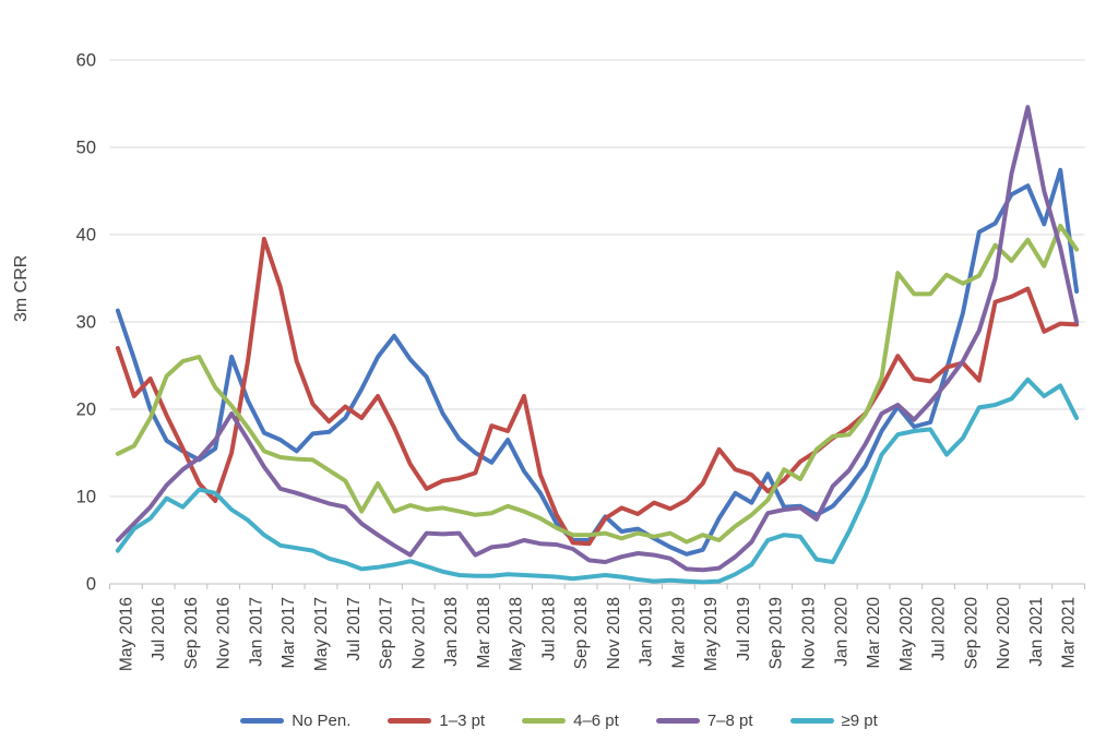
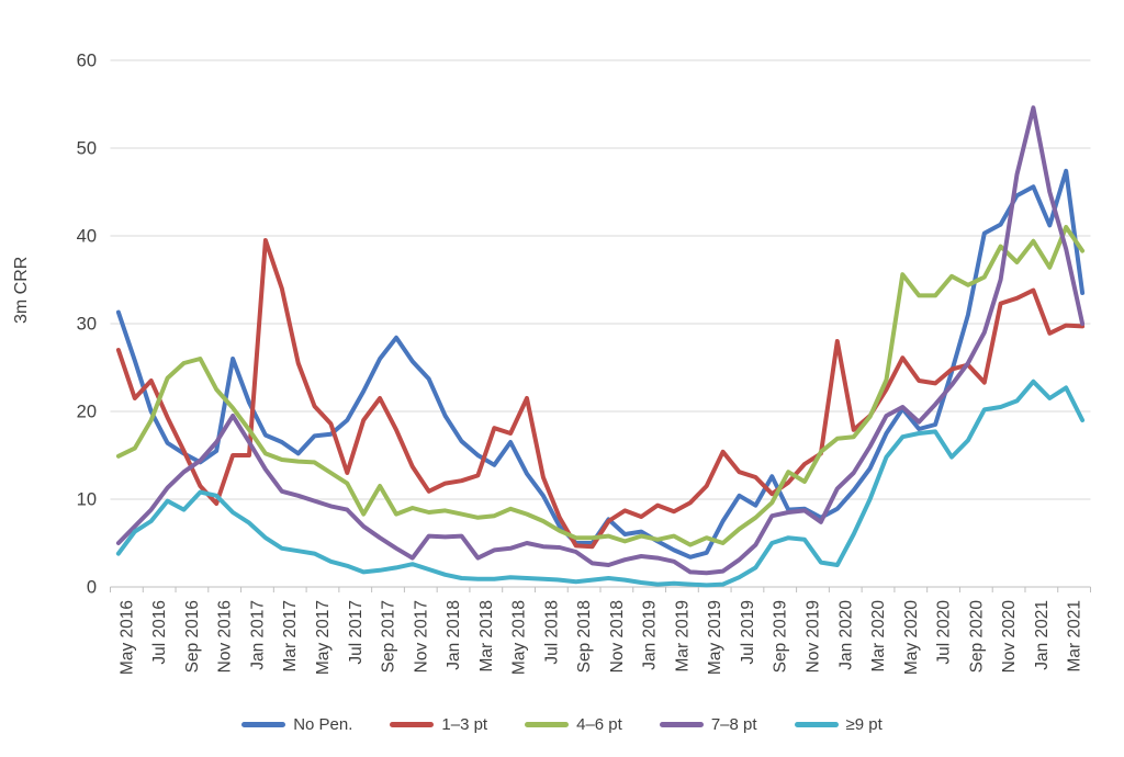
1–3 pt/Jan 2017: 26 -> 15
1–3 pt/Jul 2017: 20 -> 13
1–3 pt/Jan 2020: 17 -> 28
